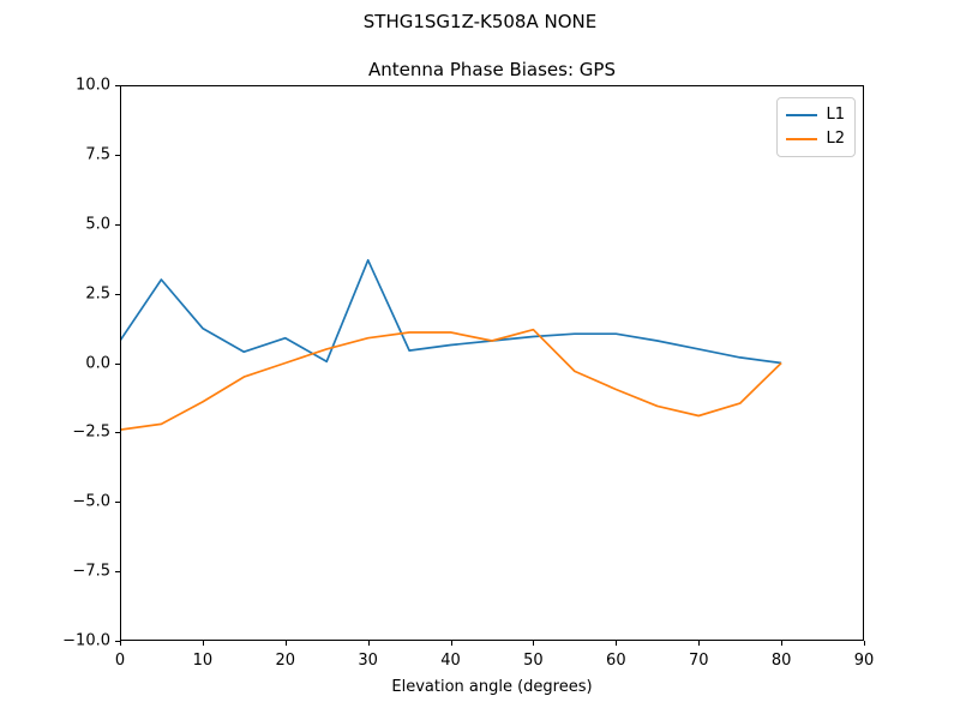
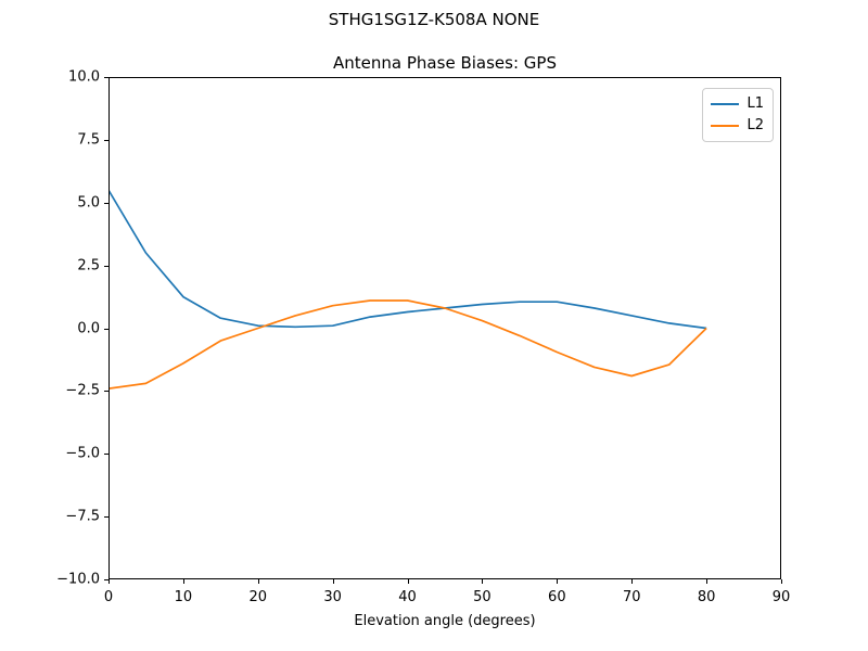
L1/0: 0.8 -> 5.5
L1/20: 0.9 -> 0.1
L1/30: 3.7 -> 0.1
L2/50: 1.2 -> 0.3
